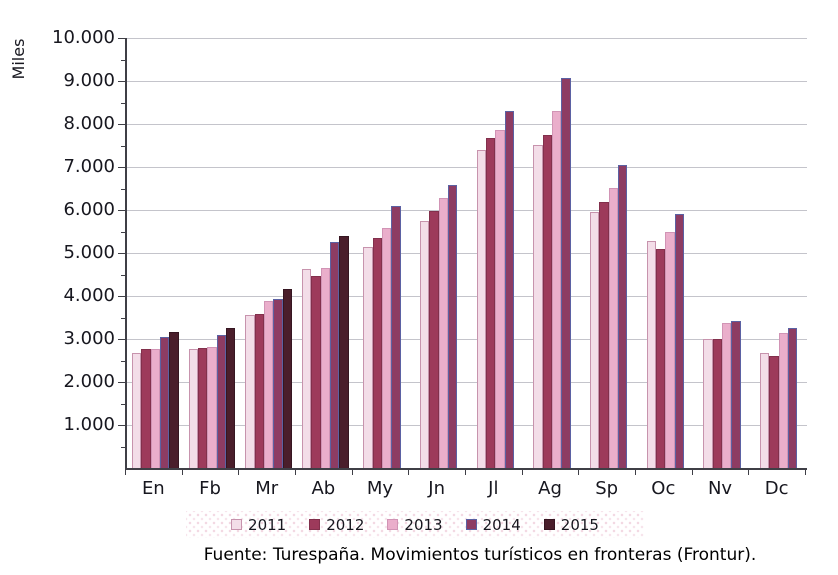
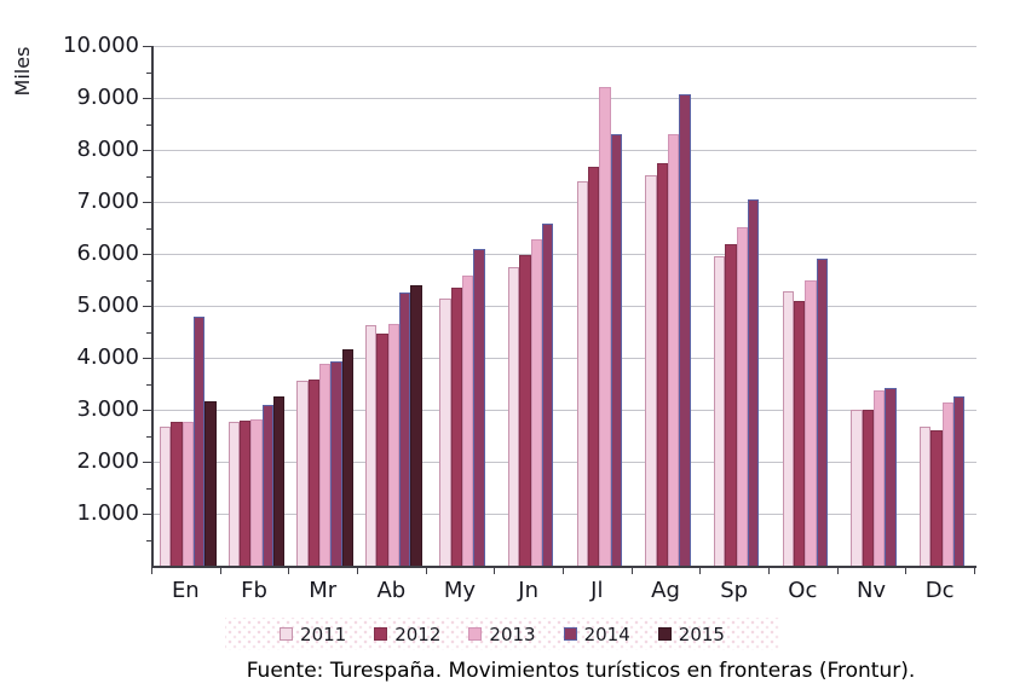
2014/En: 3100 -> 4800
2013/Jl: 7900 -> 9200
